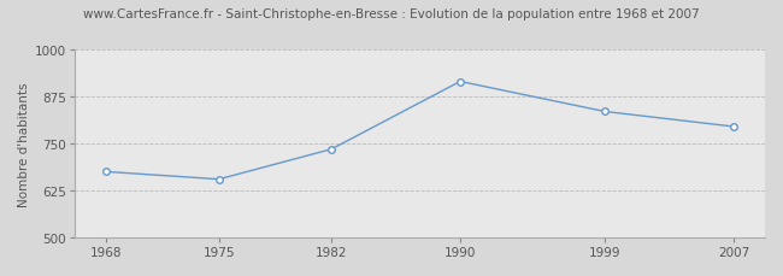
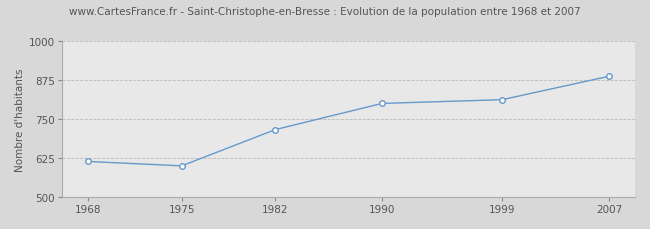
1968: 675 -> 614
1975: 655 -> 600
1982: 735 -> 716
1990: 915 -> 800
1999: 835 -> 812
2007: 795 -> 887
